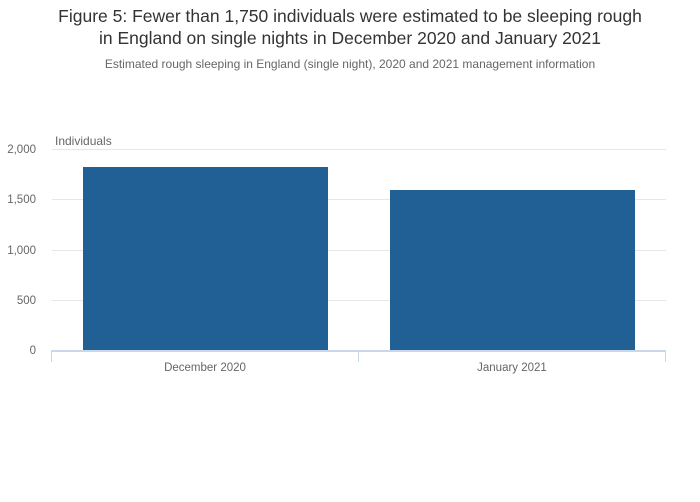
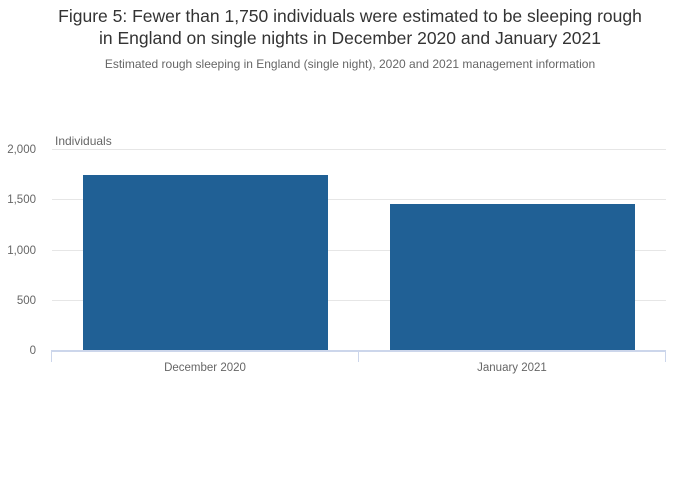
December 2020: 1830 -> 1740
January 2021: 1600 -> 1460
